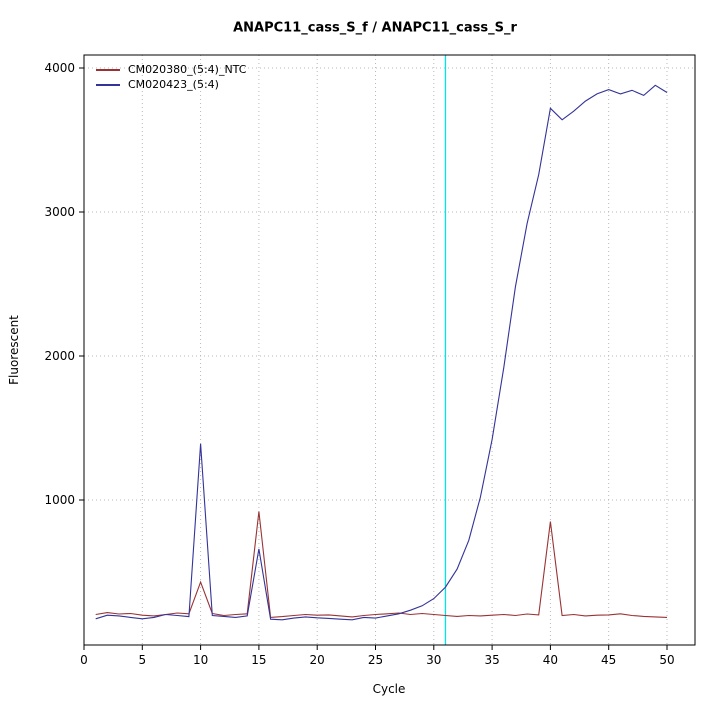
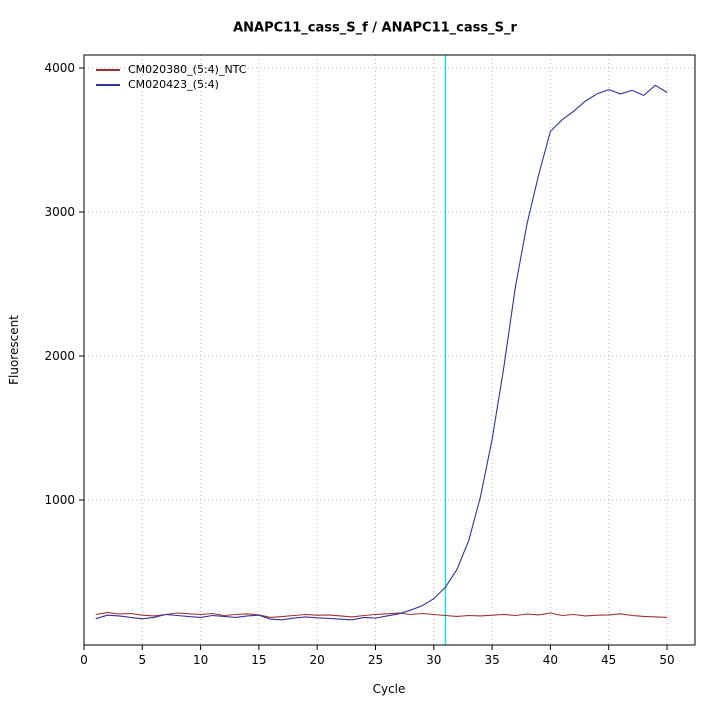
CM020380_(5:4)_NTC/10: 430 -> 200
CM020423_(5:4)/10: 1390 -> 180
CM020380_(5:4)_NTC/15: 920 -> 200
CM020423_(5:4)/15: 660 -> 200
CM020380_(5:4)_NTC/40: 850 -> 220
CM020423_(5:4)/40: 3720 -> 3560
